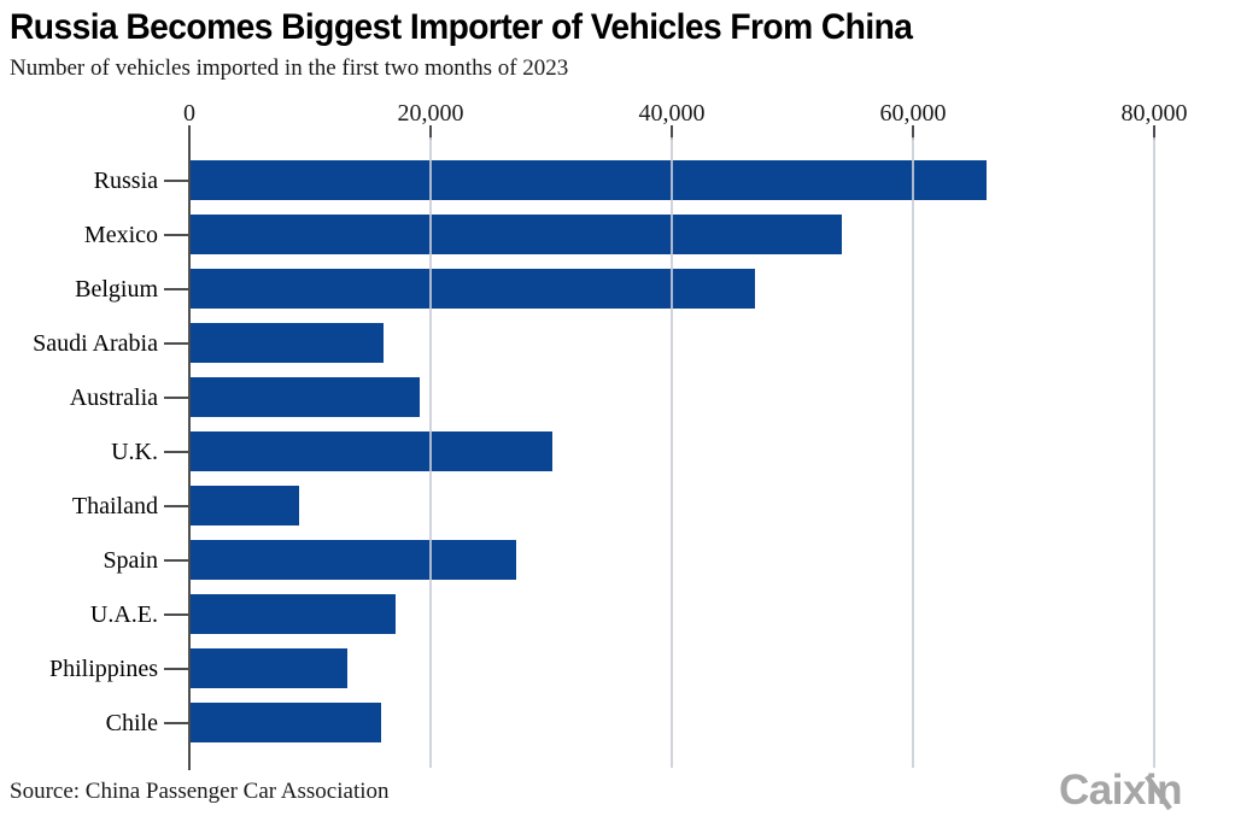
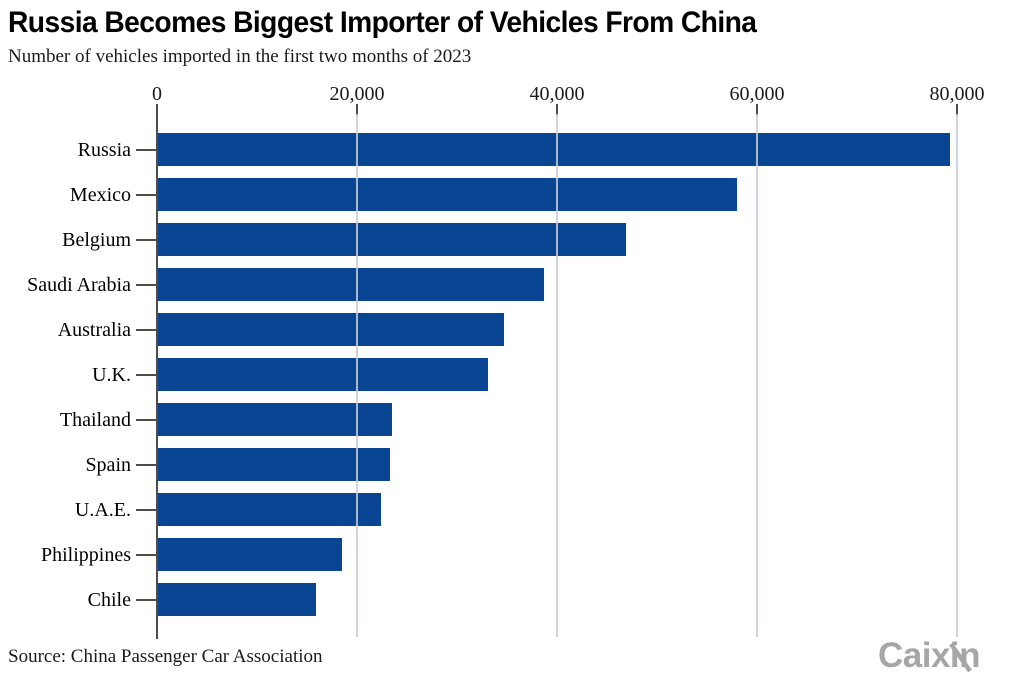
Russia: 66000 -> 79000
Mexico: 54000 -> 58000
Saudi Arabia: 16000 -> 39000
Australia: 19000 -> 35000
U.K.: 30000 -> 33000
Thailand: 9000 -> 23000
Spain: 27000 -> 23000
U.A.E.: 17000 -> 22000
Philippines: 13000 -> 18000
